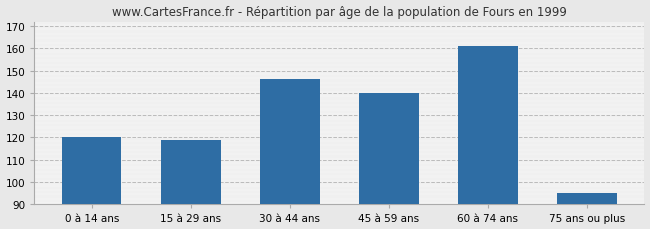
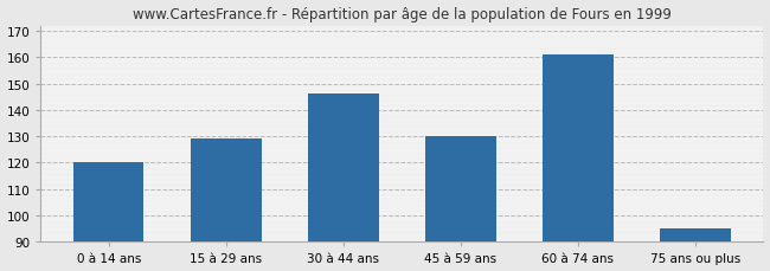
15 à 29 ans: 119 -> 129
45 à 59 ans: 140 -> 130
